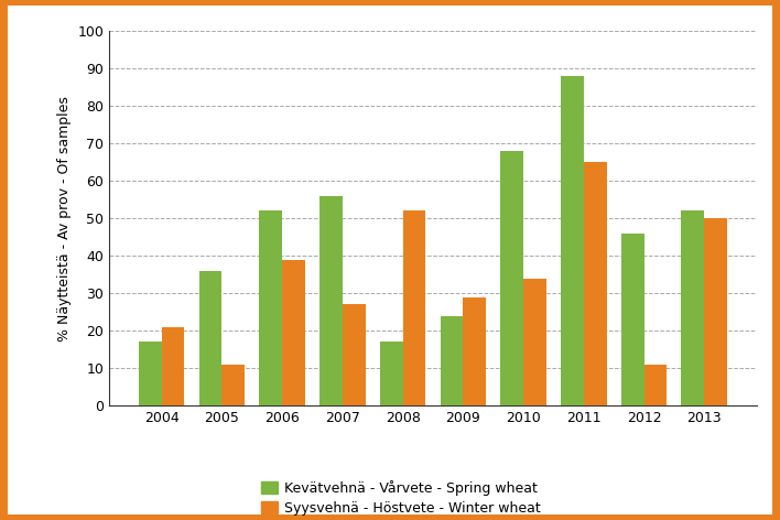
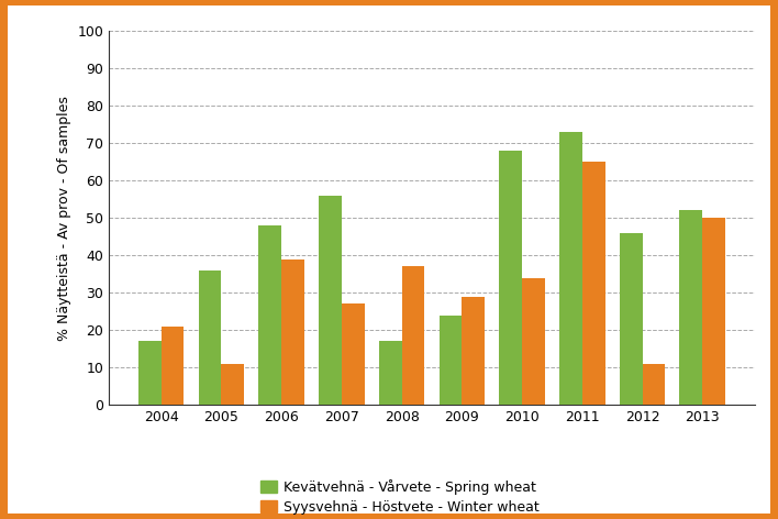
Kevätvehnä - Vårvete - Spring wheat/2006: 52 -> 48
Syysvehnä - Höstvete - Winter wheat/2008: 52 -> 37
Kevätvehnä - Vårvete - Spring wheat/2011: 88 -> 73
